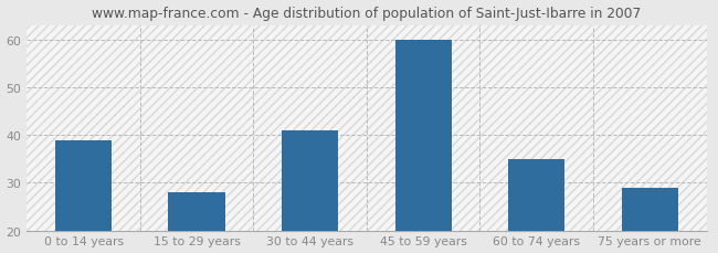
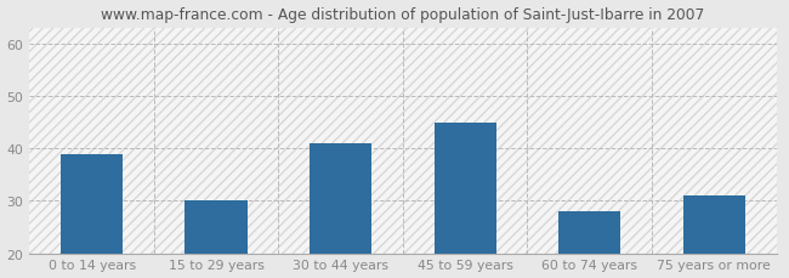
15 to 29 years: 28 -> 30
45 to 59 years: 60 -> 45
60 to 74 years: 35 -> 28
75 years or more: 29 -> 31
